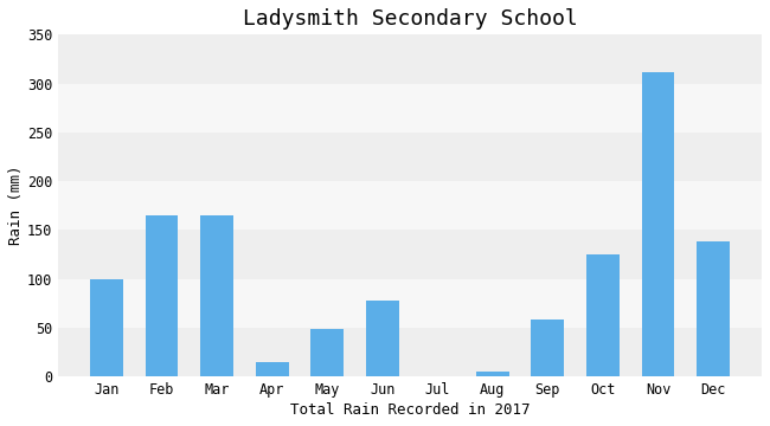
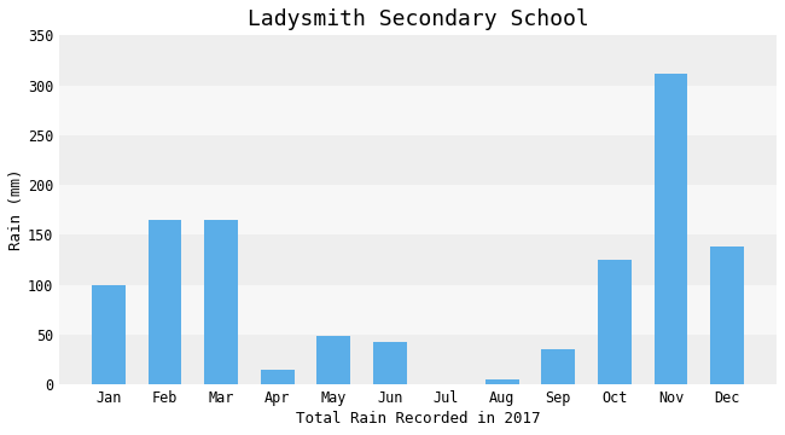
Jun: 78 -> 43
Sep: 58 -> 35
